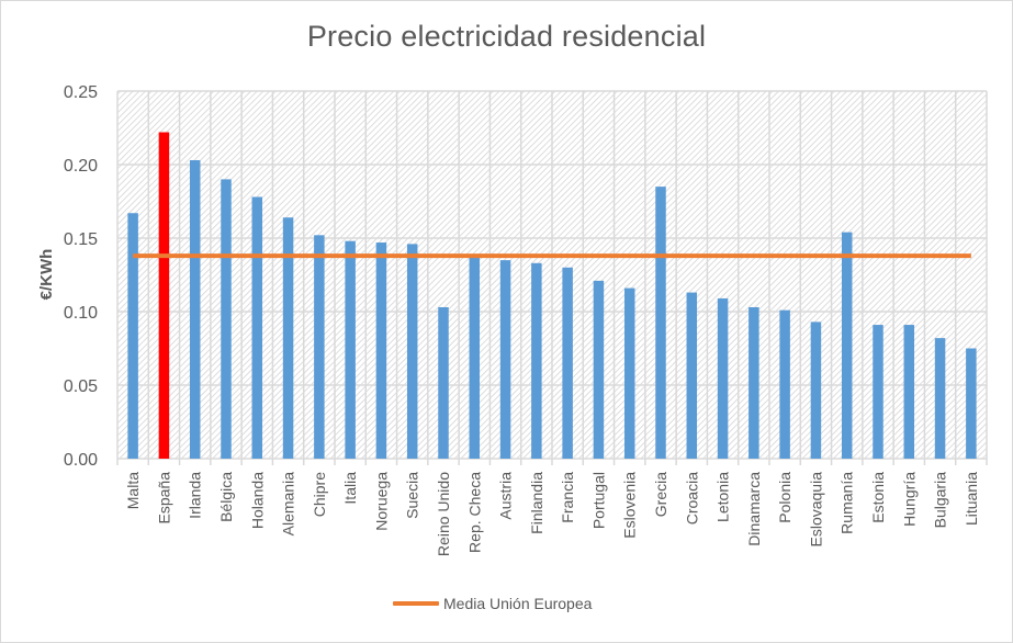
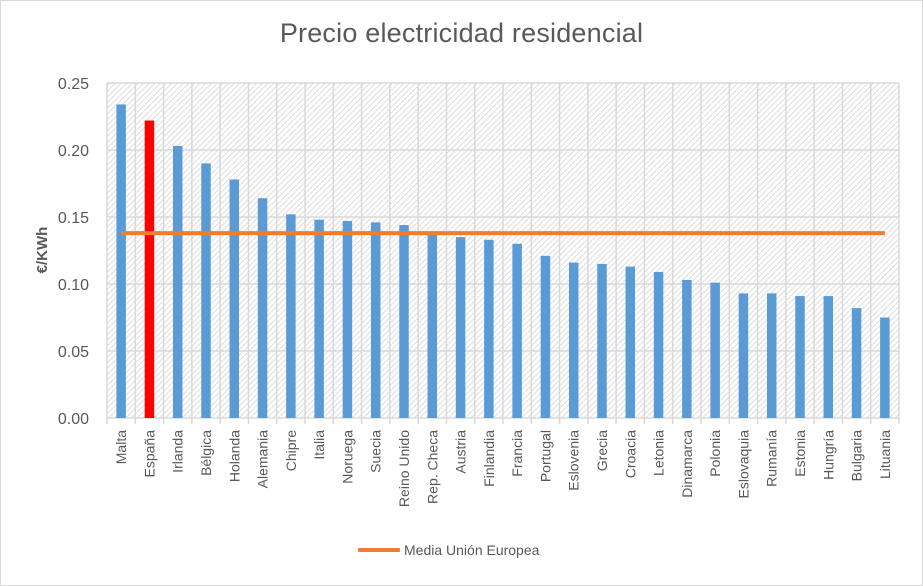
Malta: 0.167 -> 0.234
Reino Unido: 0.103 -> 0.144
Grecia: 0.185 -> 0.115
Rumanía: 0.154 -> 0.093
